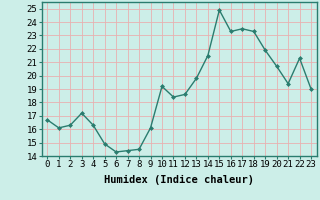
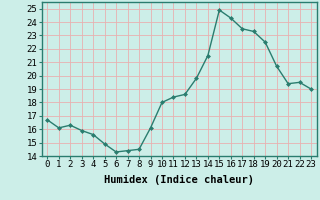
3: 17.2 -> 15.9
4: 16.3 -> 15.6
10: 19.2 -> 18.0
16: 23.3 -> 24.3
19: 21.9 -> 22.5
22: 21.3 -> 19.5
